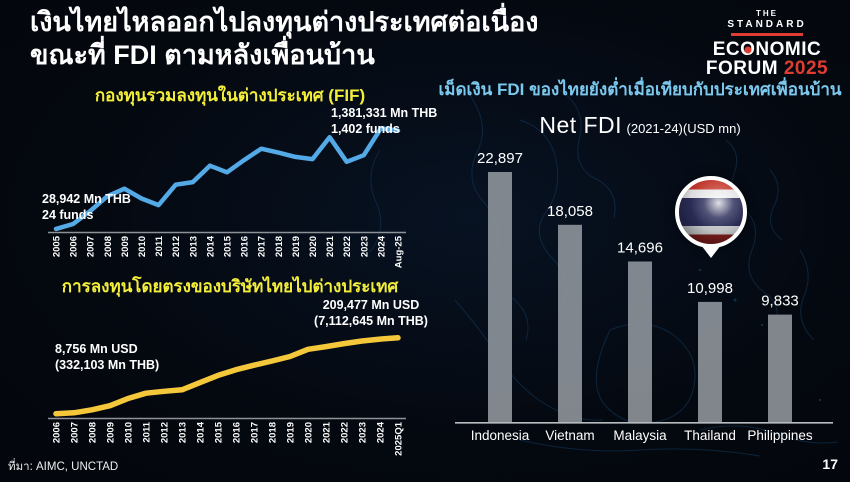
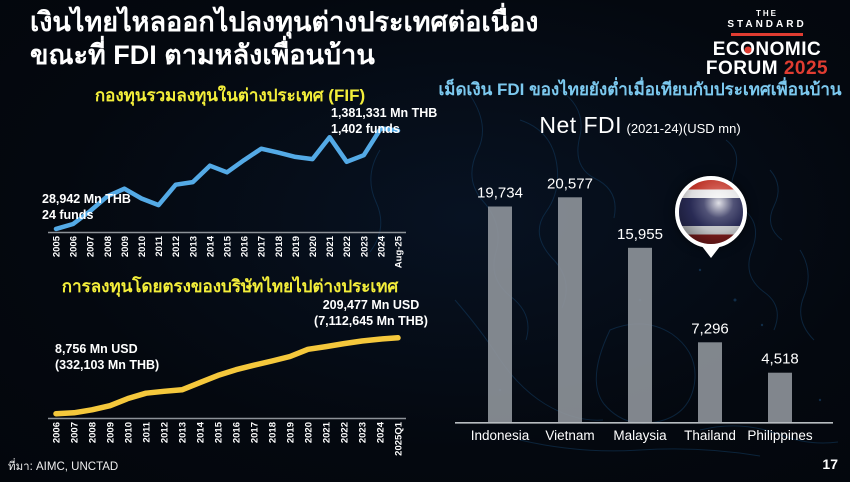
เม็ดเงิน FDI ของไทยยังต่ำเมื่อเทียบกับประเทศเพื่อนบ้าน/Indonesia: 22,897 -> 19,734
เม็ดเงิน FDI ของไทยยังต่ำเมื่อเทียบกับประเทศเพื่อนบ้าน/Vietnam: 18,058 -> 20,577
เม็ดเงิน FDI ของไทยยังต่ำเมื่อเทียบกับประเทศเพื่อนบ้าน/Malaysia: 14,696 -> 15,955
เม็ดเงิน FDI ของไทยยังต่ำเมื่อเทียบกับประเทศเพื่อนบ้าน/Thailand: 10,998 -> 7,296
เม็ดเงิน FDI ของไทยยังต่ำเมื่อเทียบกับประเทศเพื่อนบ้าน/Philippines: 9,833 -> 4,518
